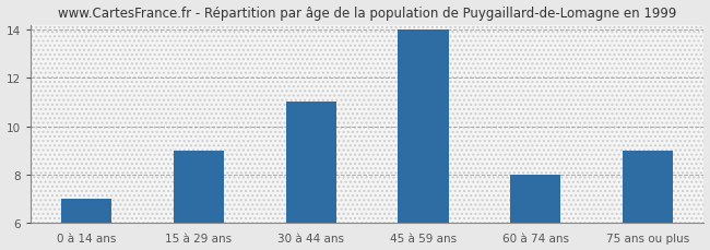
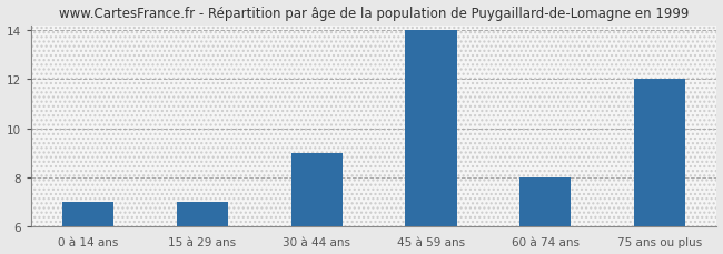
15 à 29 ans: 9 -> 7
30 à 44 ans: 11 -> 9
75 ans ou plus: 9 -> 12
